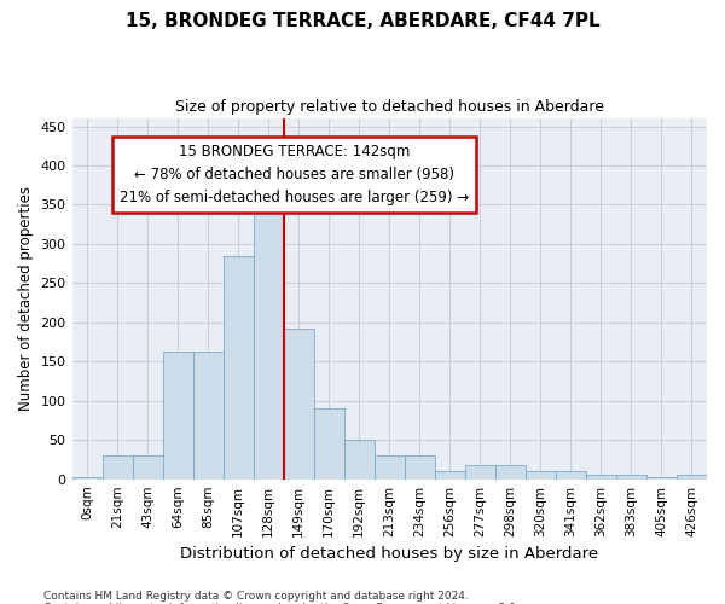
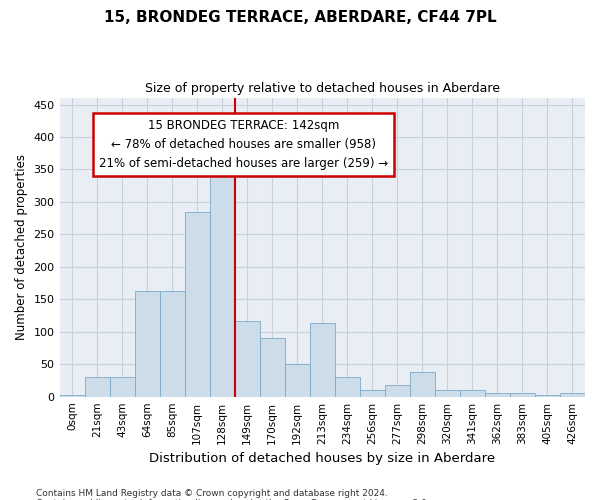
149sqm: 192 -> 116
213sqm: 31 -> 114
298sqm: 18 -> 38
